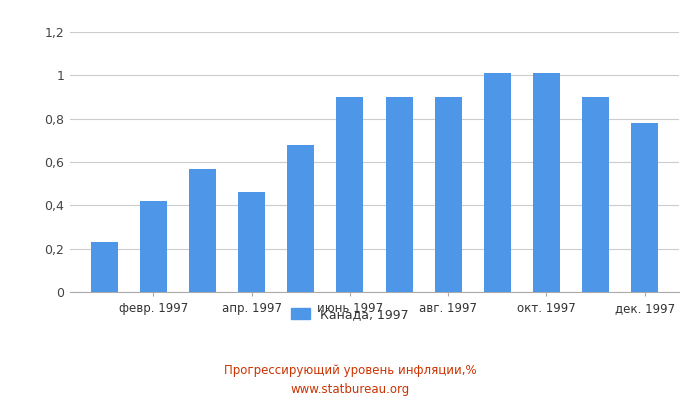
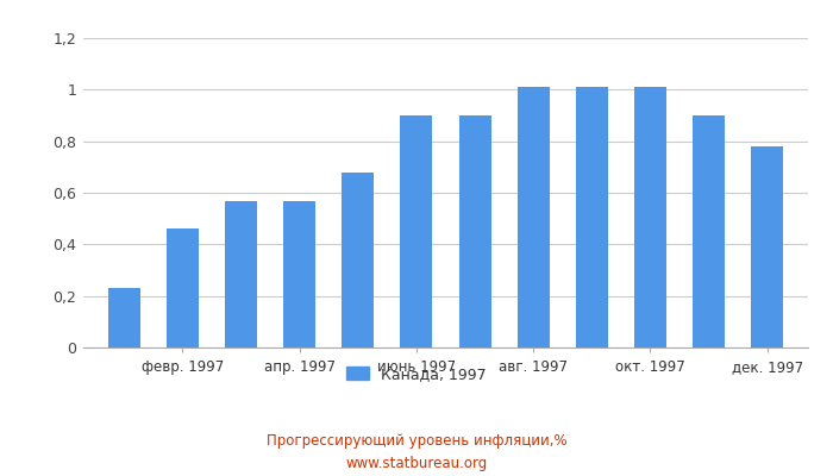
февр. 1997: 0,42 -> 0,46
апр. 1997: 0,46 -> 0,57
авг. 1997: 0,90 -> 1,01
